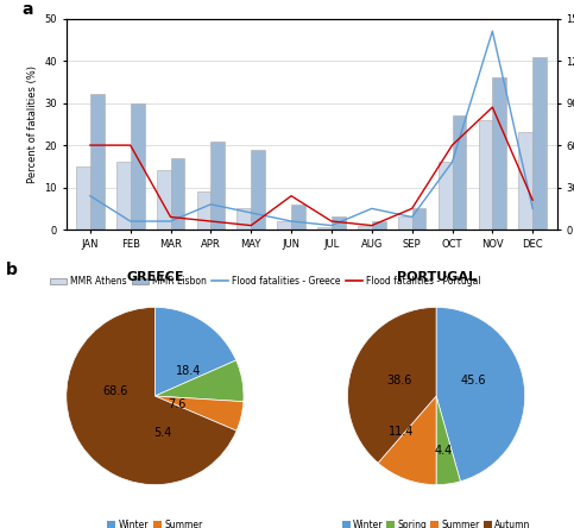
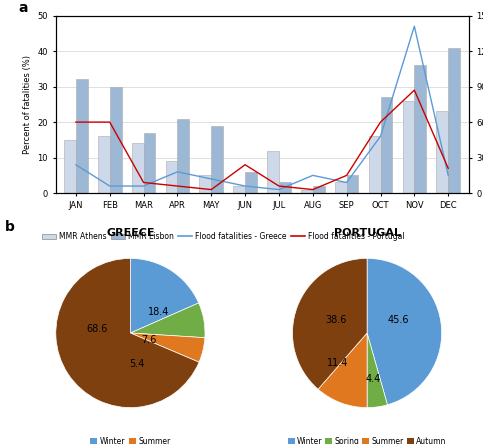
MMR Athens/JUL: 0.5 -> 12.0
